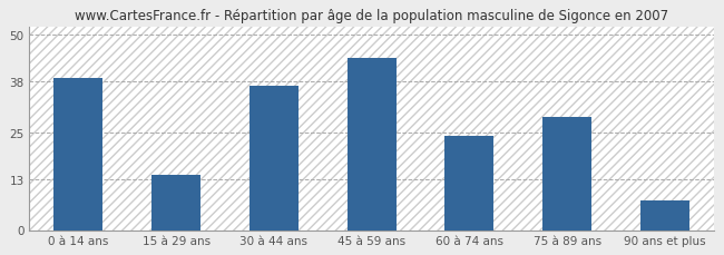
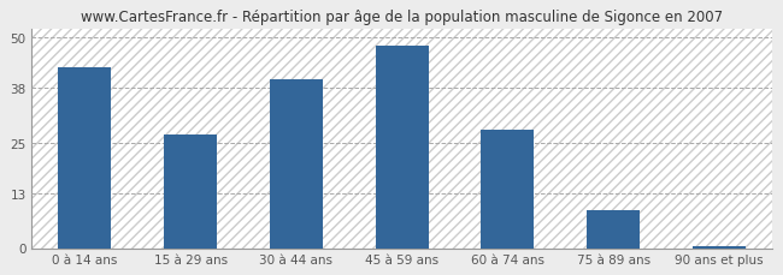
0 à 14 ans: 39.0 -> 43.0
15 à 29 ans: 14.0 -> 27.0
30 à 44 ans: 37.0 -> 40.0
45 à 59 ans: 44.0 -> 48.0
60 à 74 ans: 24.0 -> 28.0
75 à 89 ans: 29.0 -> 9.0
90 ans et plus: 7.5 -> 0.5
